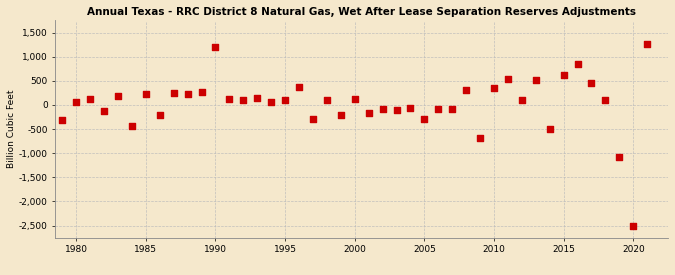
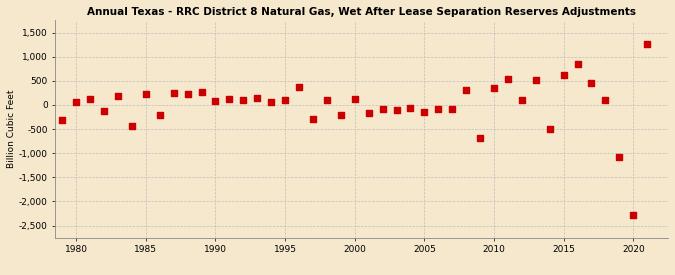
1990: 1,200 -> 80
2005: -300 -> -140
2020: -2,500 -> -2,270
